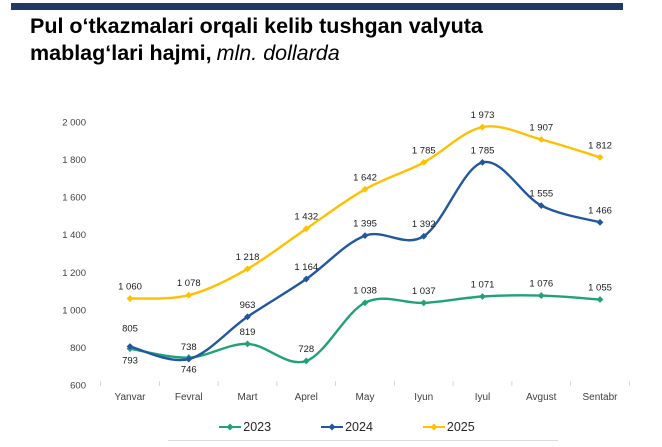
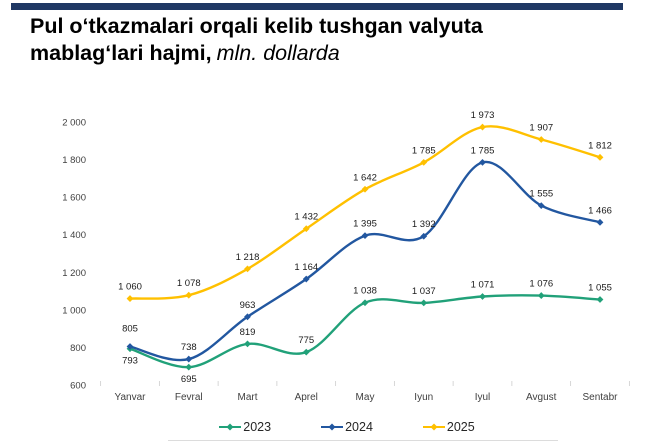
2023/Fevral: 746 -> 695
2023/Aprel: 728 -> 775
